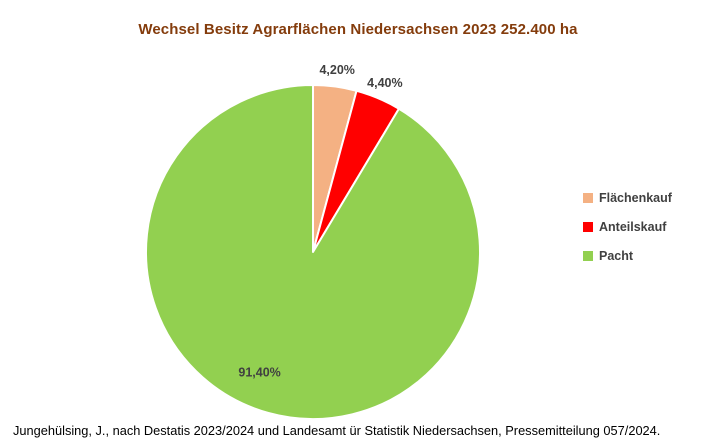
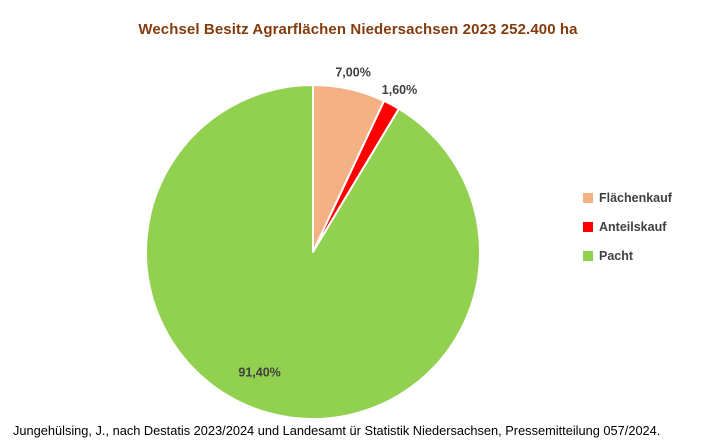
Flächenkauf: 4,20% -> 7,00%
Anteilskauf: 4,40% -> 1,60%
